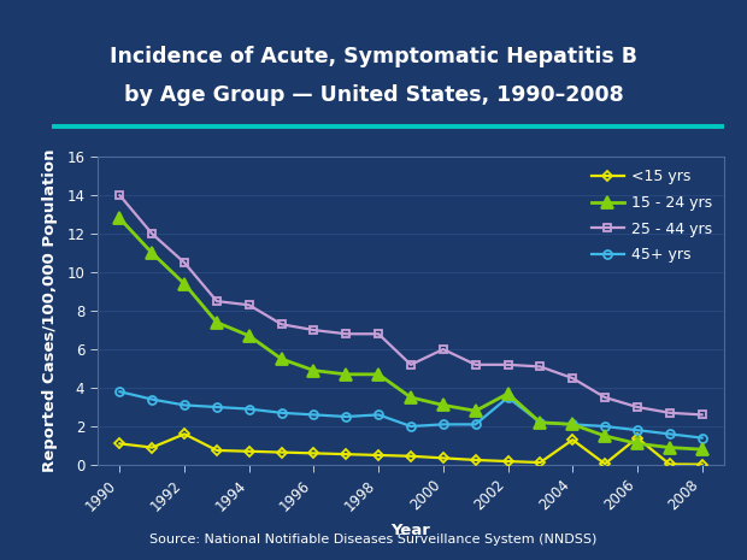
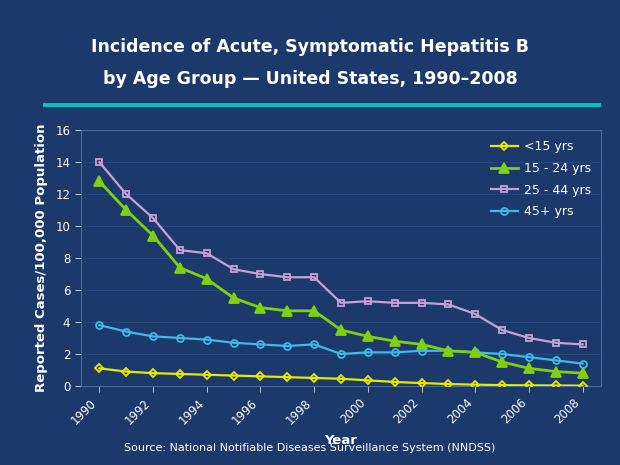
<15 yrs/1992: 1.6 -> 0.8
25 - 44 yrs/2000: 6.0 -> 5.3
15 - 24 yrs/2002: 3.7 -> 2.6
45+ yrs/2002: 3.5 -> 2.2
<15 yrs/2004: 1.3 -> 0.1
<15 yrs/2006: 1.4 -> 0.0
